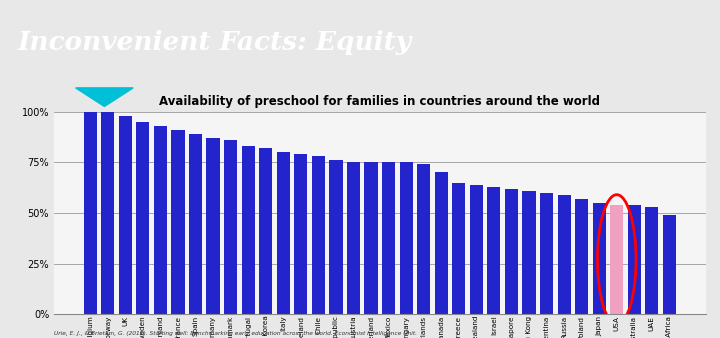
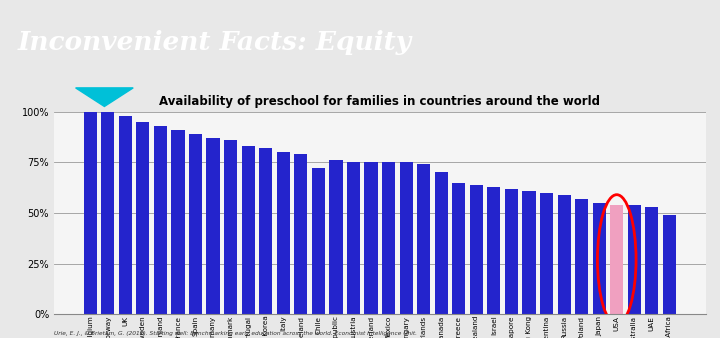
Chile: 78% -> 72%
